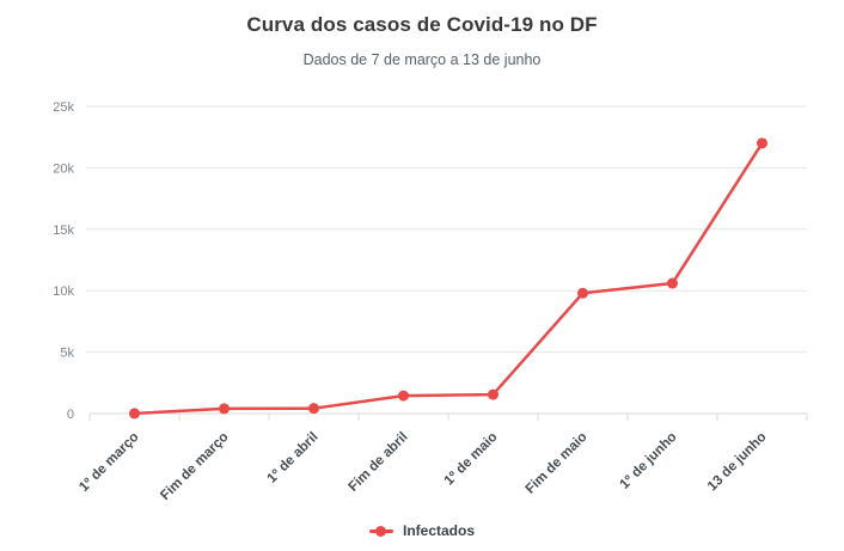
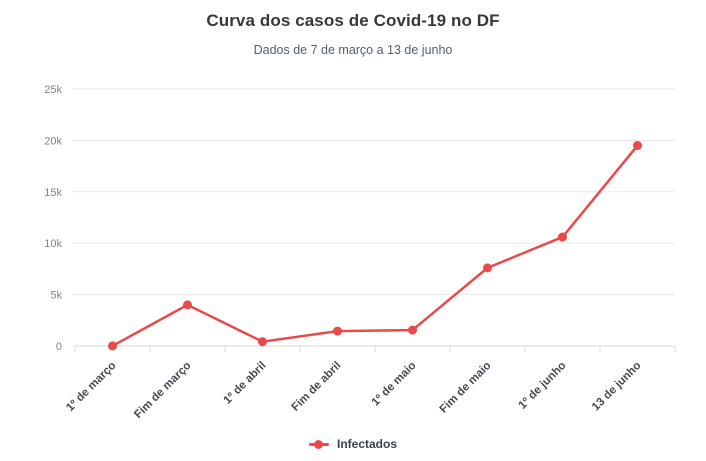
Fim de março: 0.4k -> 4.0k
Fim de maio: 9.8k -> 7.6k
13 de junho: 22.0k -> 19.5k
